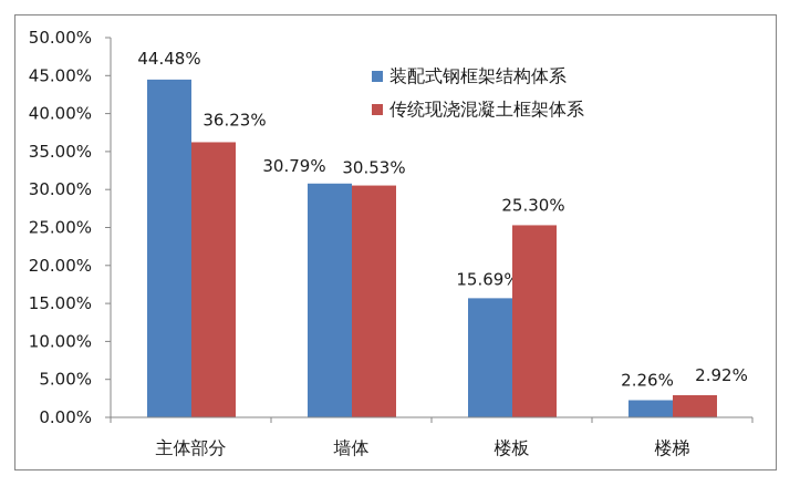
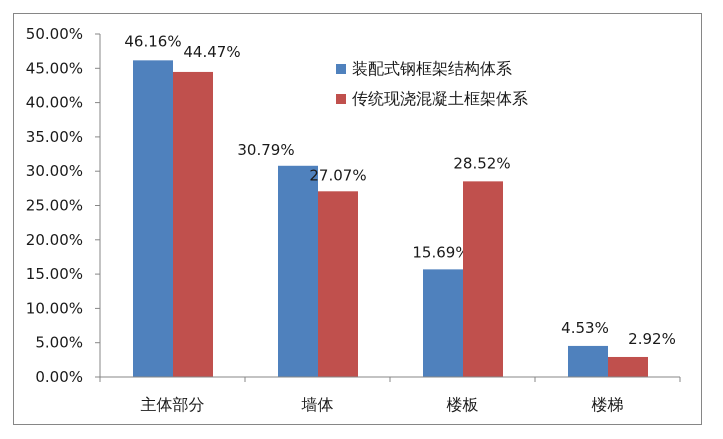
装配式钢框架结构体系/主体部分: 44.48% -> 46.16%
传统现浇混凝土框架体系/主体部分: 36.23% -> 44.47%
传统现浇混凝土框架体系/墙体: 30.53% -> 27.07%
传统现浇混凝土框架体系/楼板: 25.30% -> 28.52%
装配式钢框架结构体系/楼梯: 2.26% -> 4.53%
